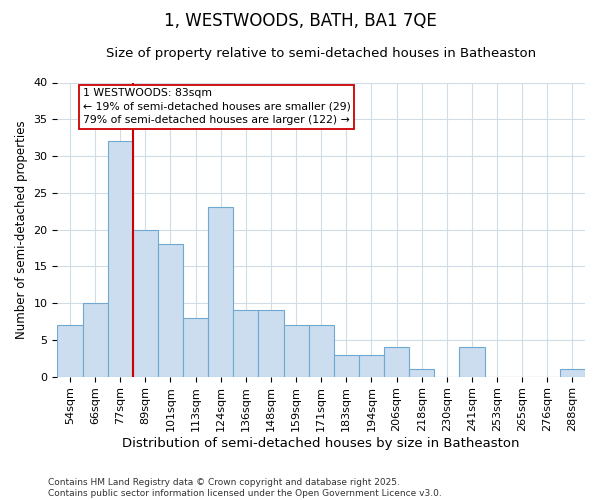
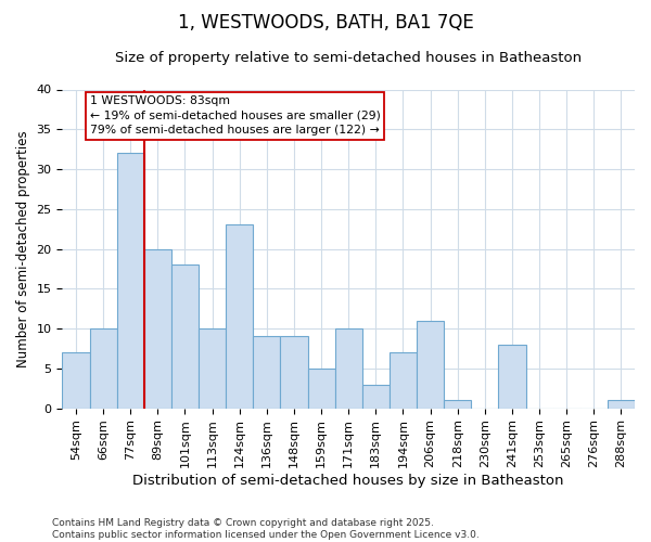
113sqm: 8 -> 10
159sqm: 7 -> 5
171sqm: 7 -> 10
194sqm: 3 -> 7
206sqm: 4 -> 11
241sqm: 4 -> 8
